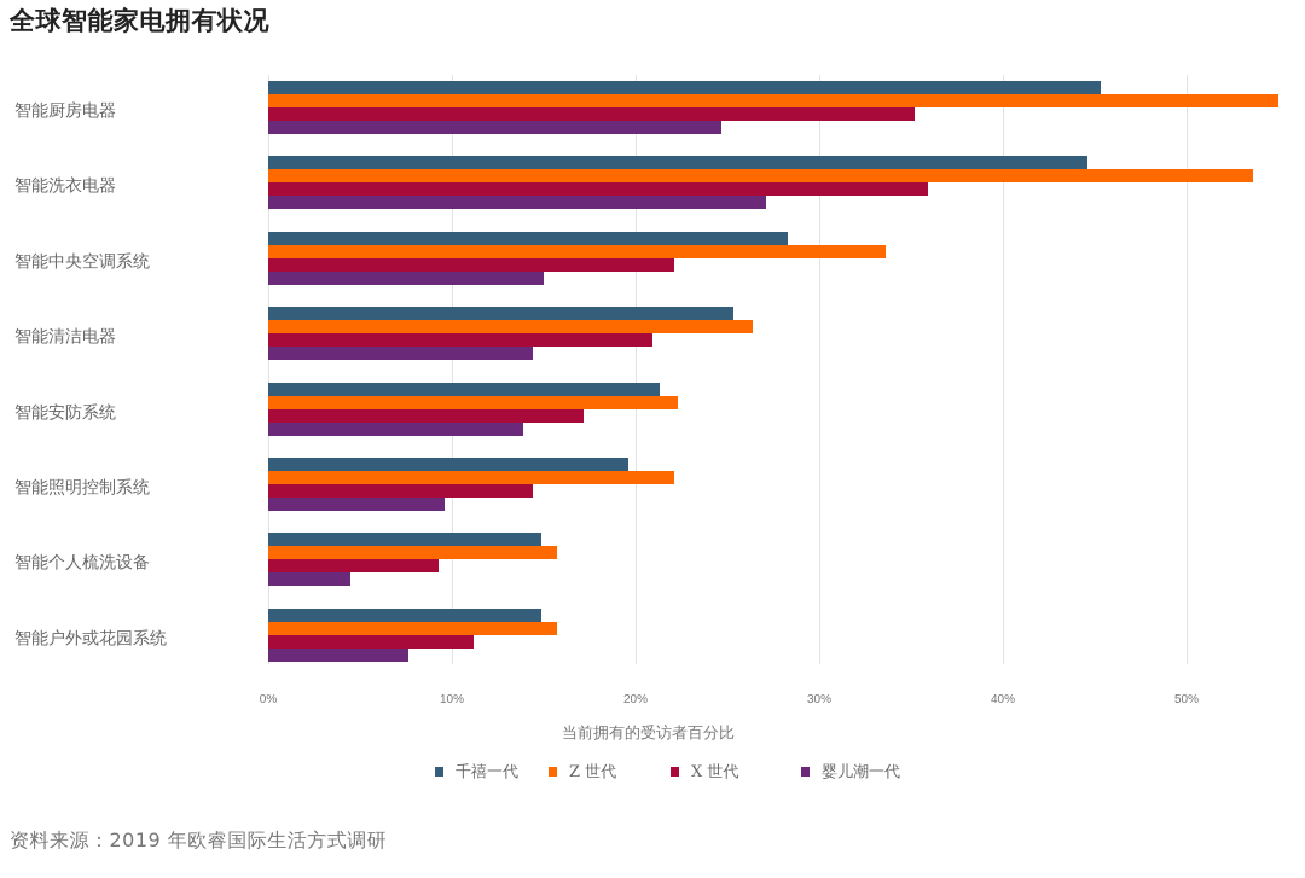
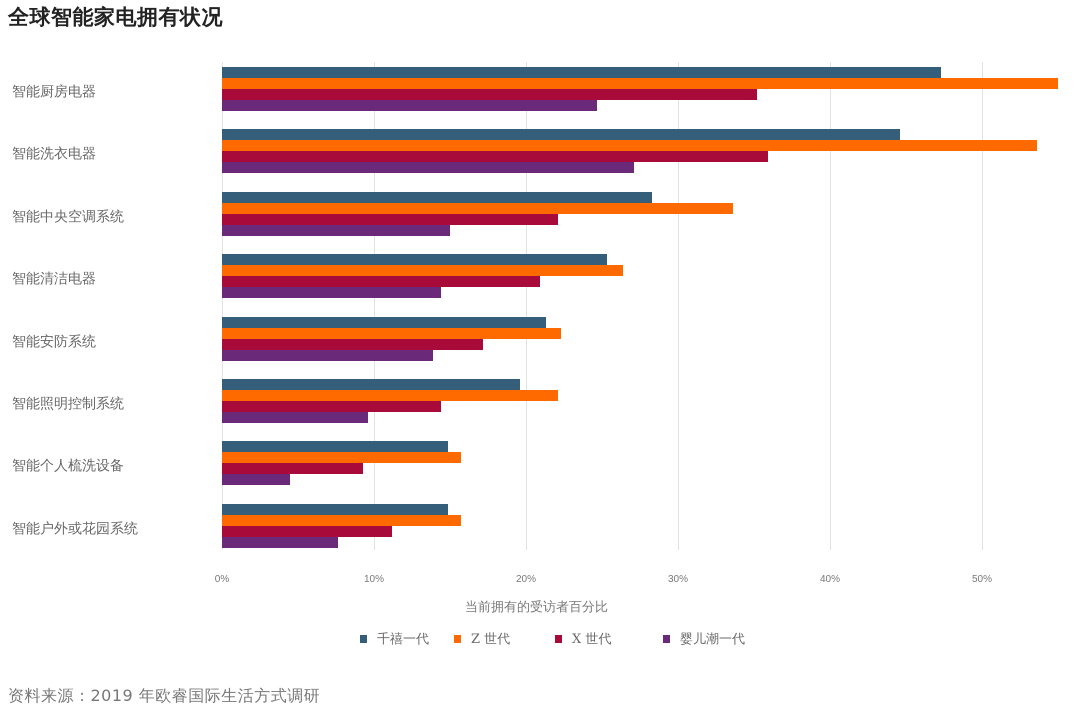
千禧一代/智能厨房电器: 45.3% -> 47.3%
